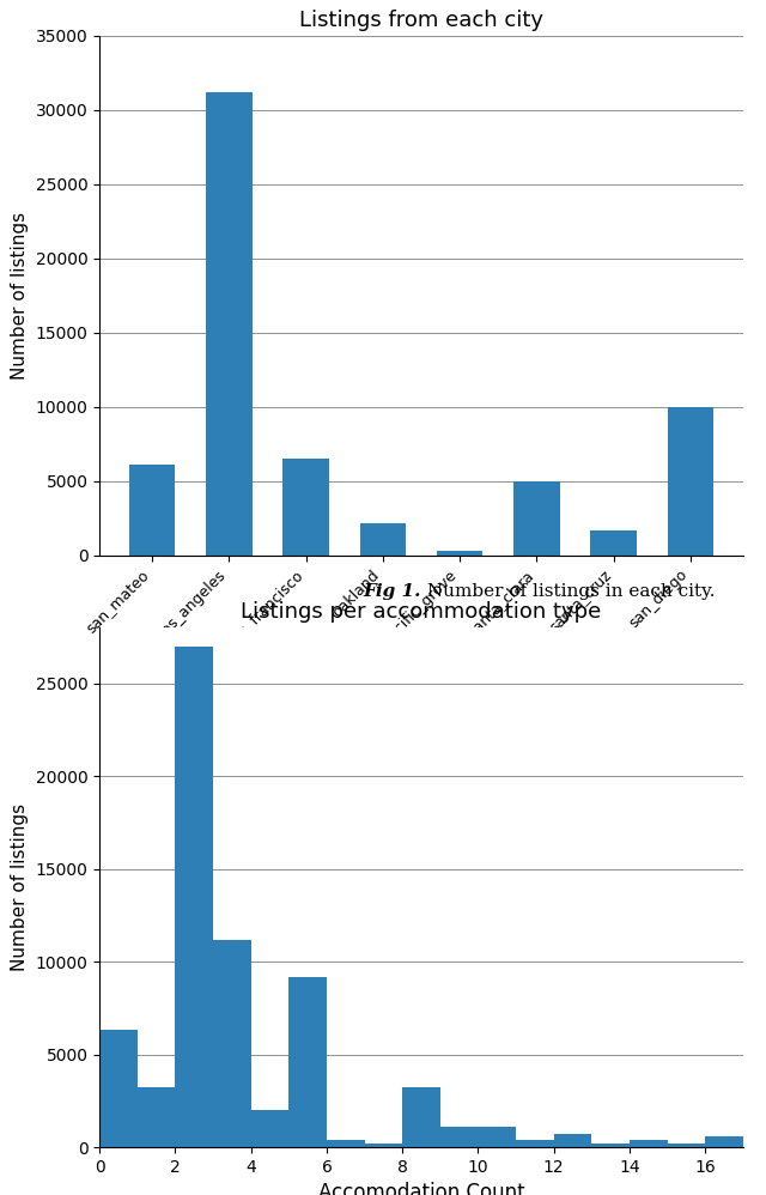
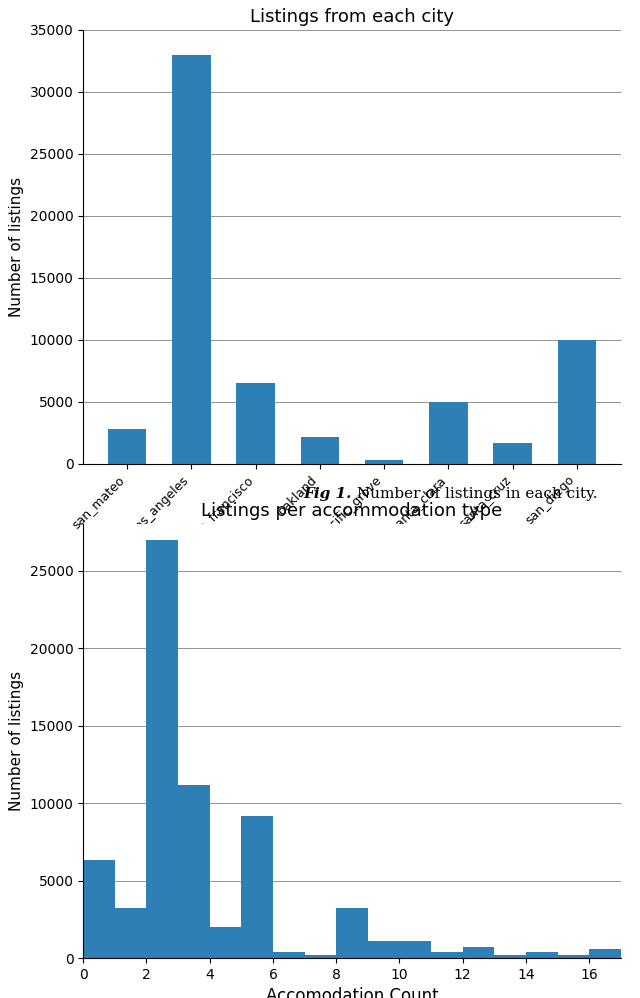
Listings from each city/san_mateo: 6100 -> 2800
Listings from each city/los_angeles: 31200 -> 33000
